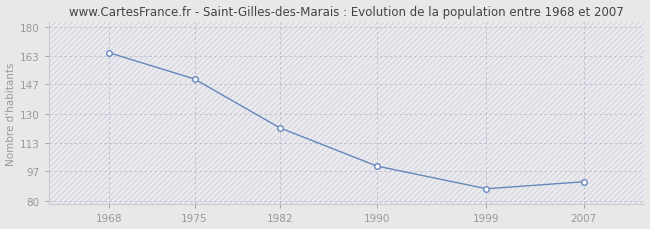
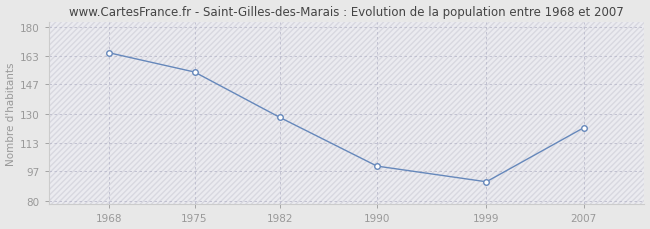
1975: 150 -> 154
1982: 122 -> 128
1999: 87 -> 91
2007: 91 -> 122
